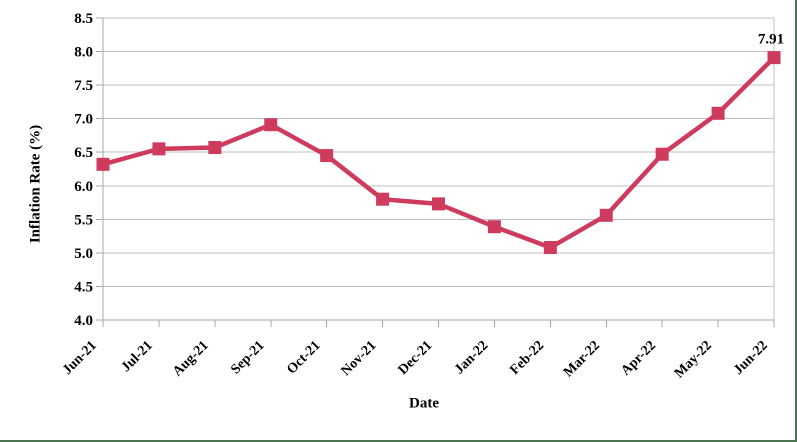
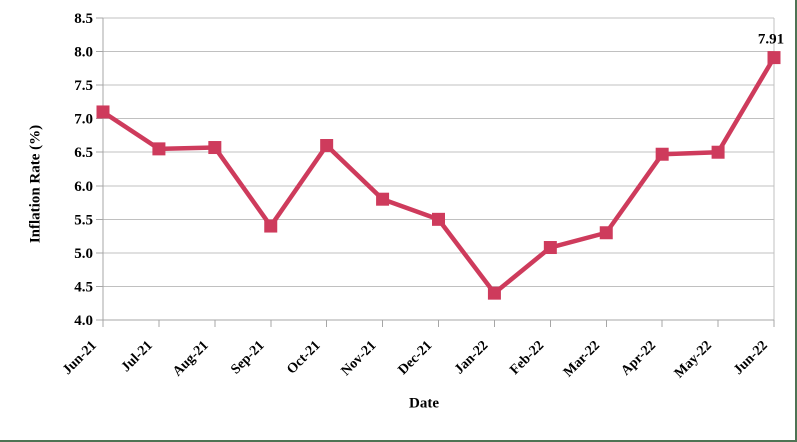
Jun-21: 6.3 -> 7.1
Sep-21: 6.9 -> 5.4
Oct-21: 6.5 -> 6.6
Dec-21: 5.7 -> 5.5
Jan-22: 5.4 -> 4.4
Mar-22: 5.6 -> 5.3
May-22: 7.1 -> 6.5
